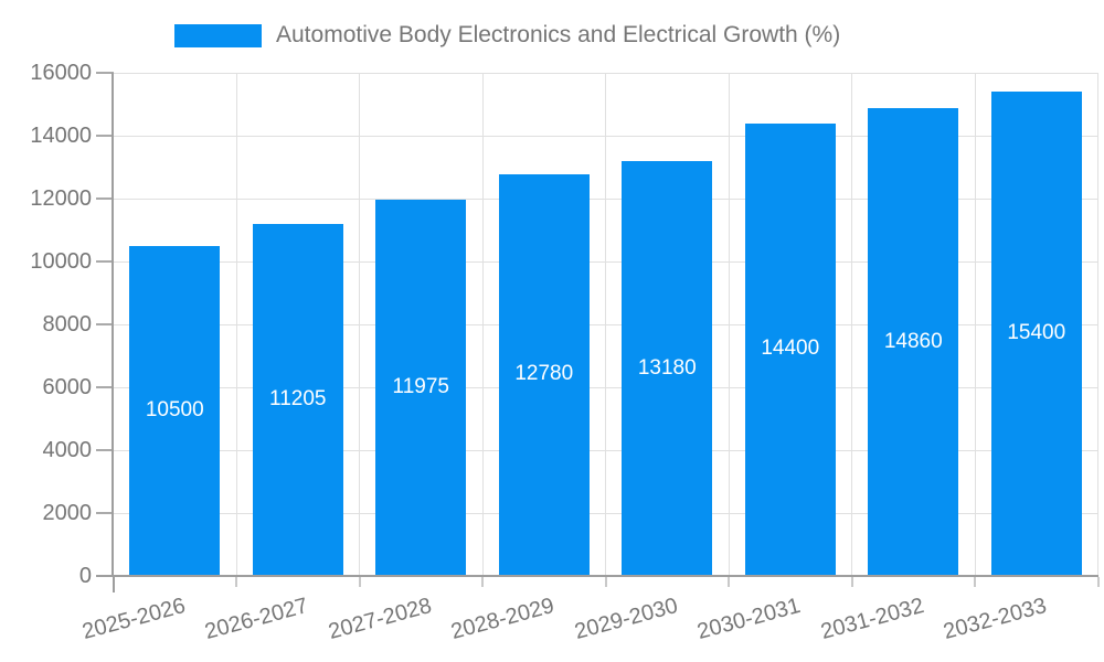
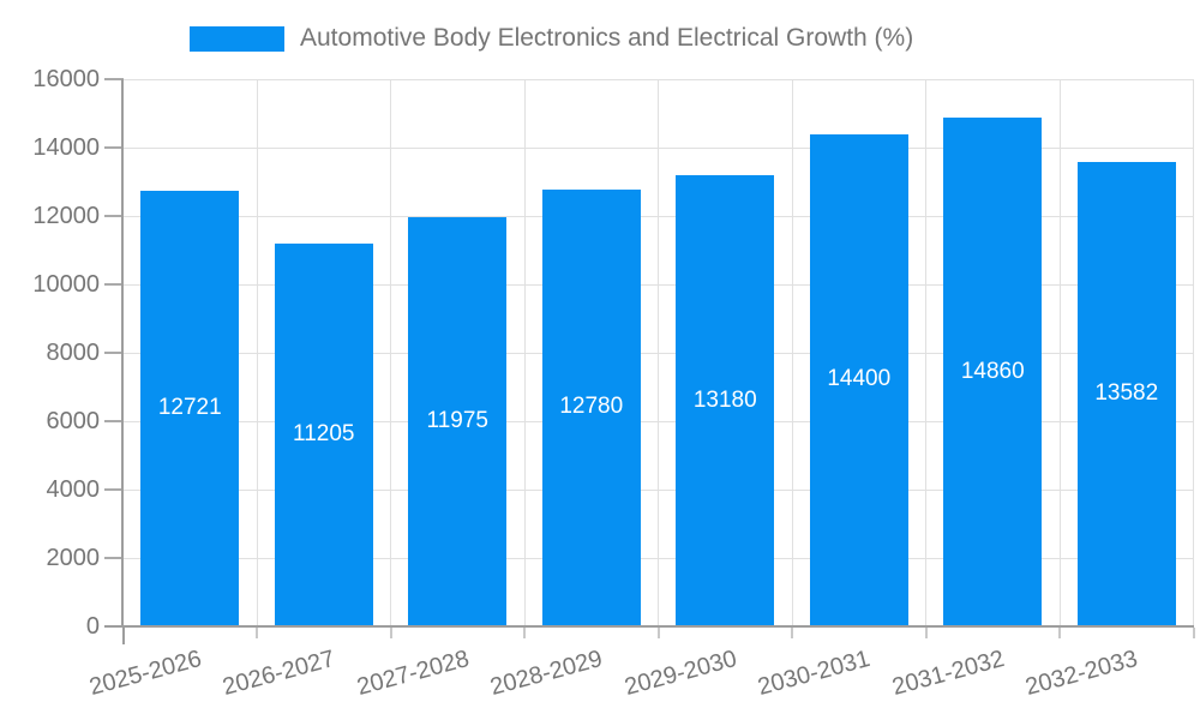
2025-2026: 10500 -> 12721
2032-2033: 15400 -> 13582
